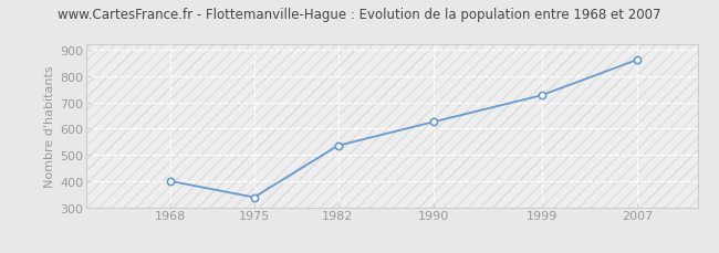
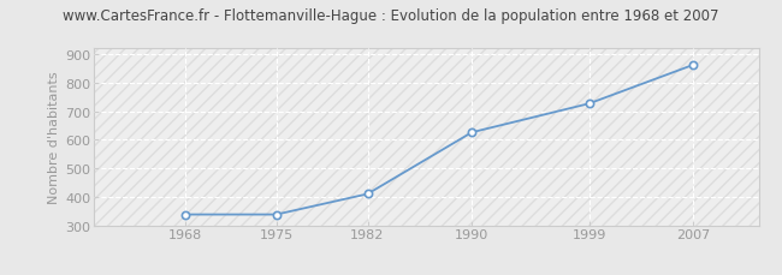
1968: 400 -> 338
1982: 535 -> 410
